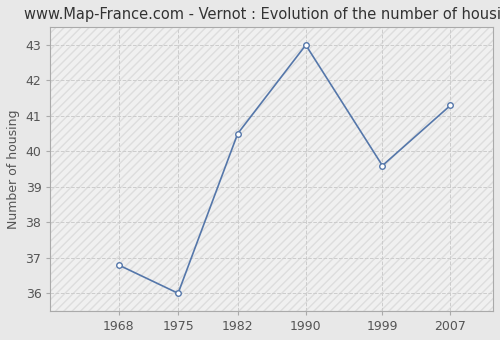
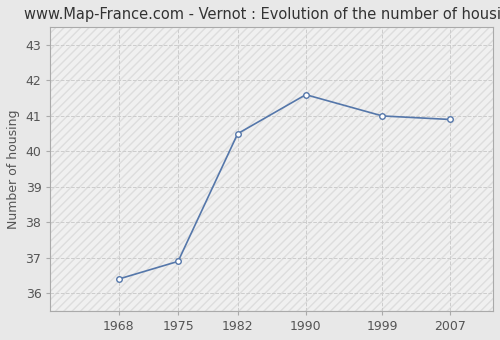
1968: 36.8 -> 36.4
1975: 36.0 -> 36.9
1990: 43.0 -> 41.6
1999: 39.6 -> 41.0
2007: 41.3 -> 40.9
